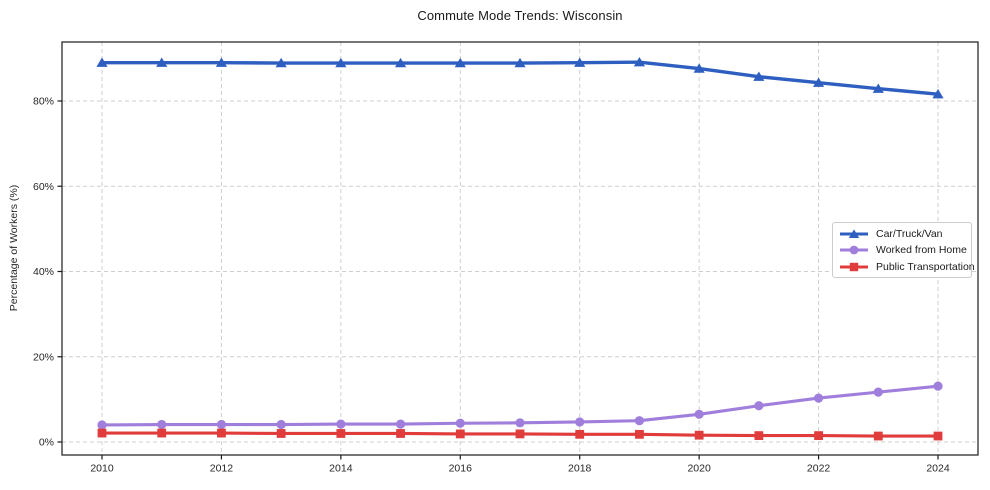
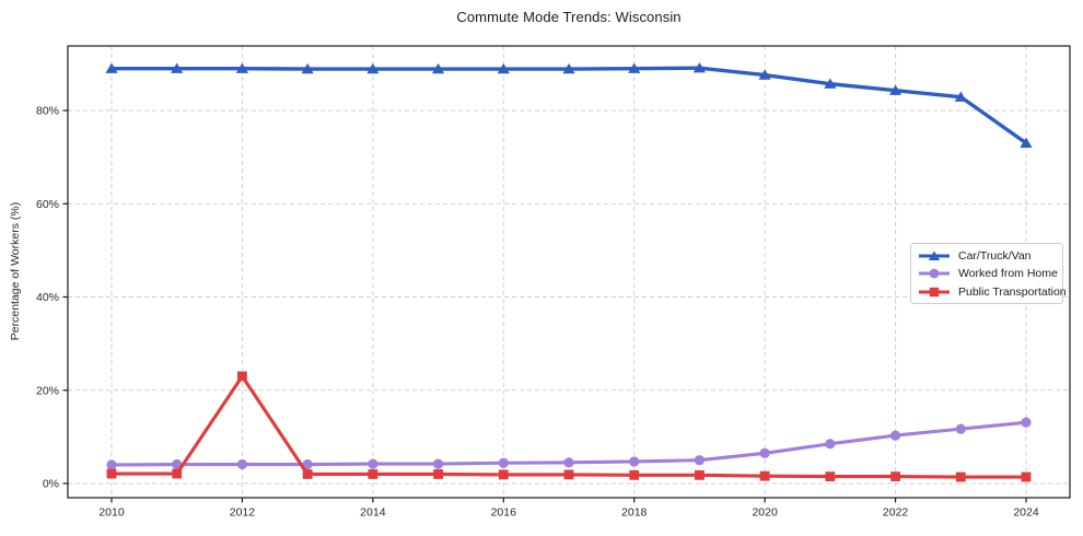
Public Transportation/2012: 2% -> 23%
Car/Truck/Van/2024: 82% -> 73%
